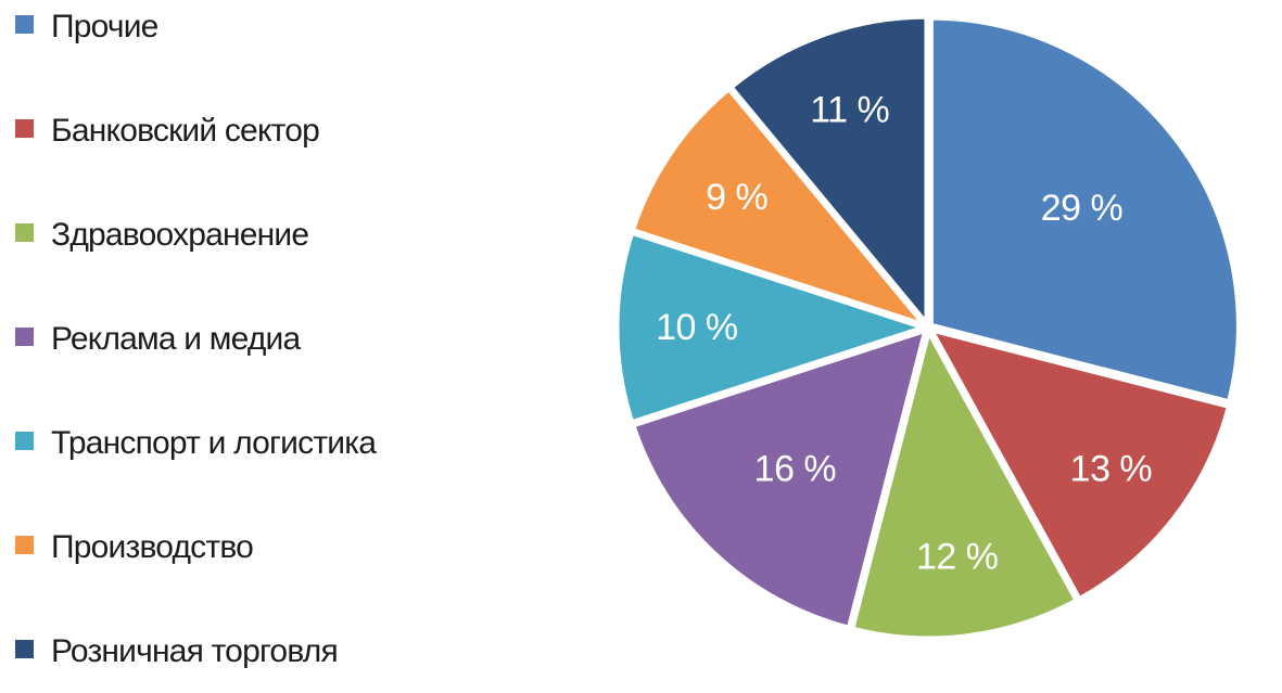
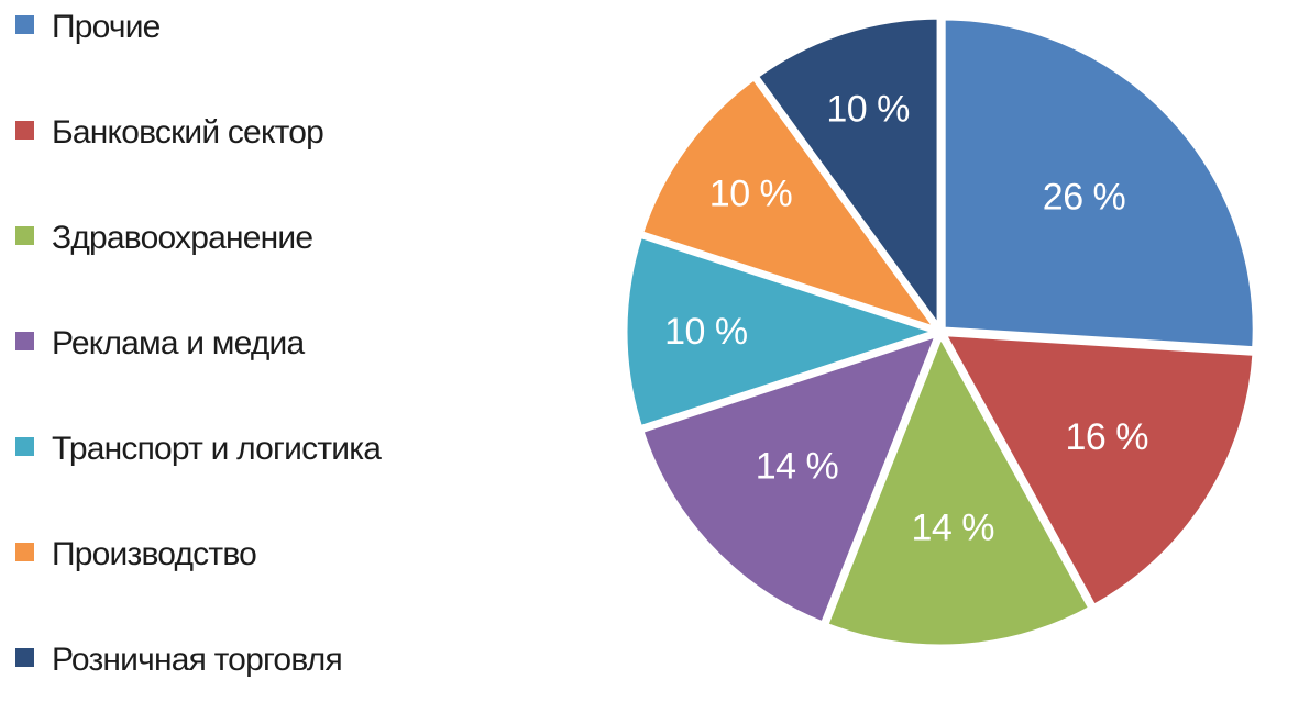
Прочие: 29 -> 26
Банковский сектор: 13 -> 16
Здравоохранение: 12 -> 14
Реклама и медиа: 16 -> 14
Производство: 9 -> 10
Розничная торговля: 11 -> 10
